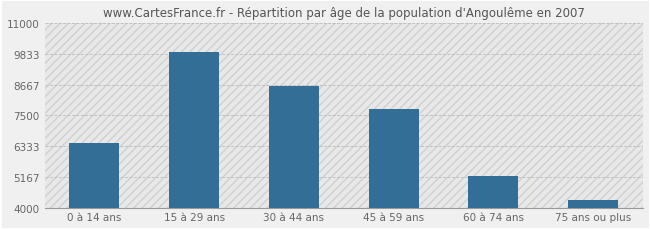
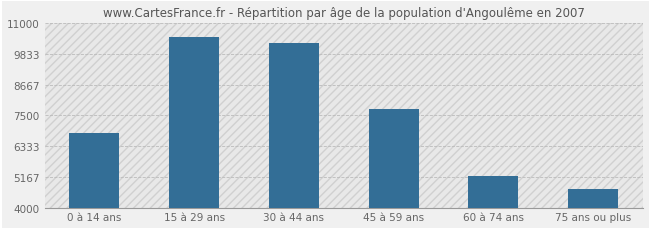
0 à 14 ans: 6450 -> 6850
15 à 29 ans: 9880 -> 10450
30 à 44 ans: 8600 -> 10250
75 ans ou plus: 4300 -> 4700
